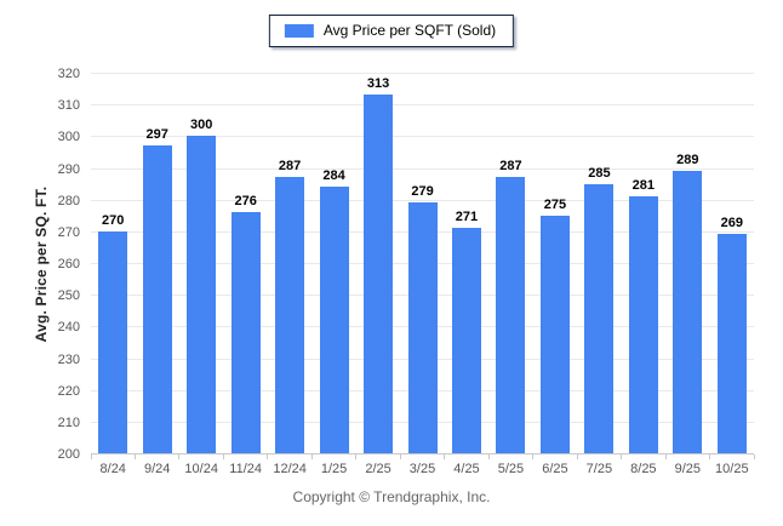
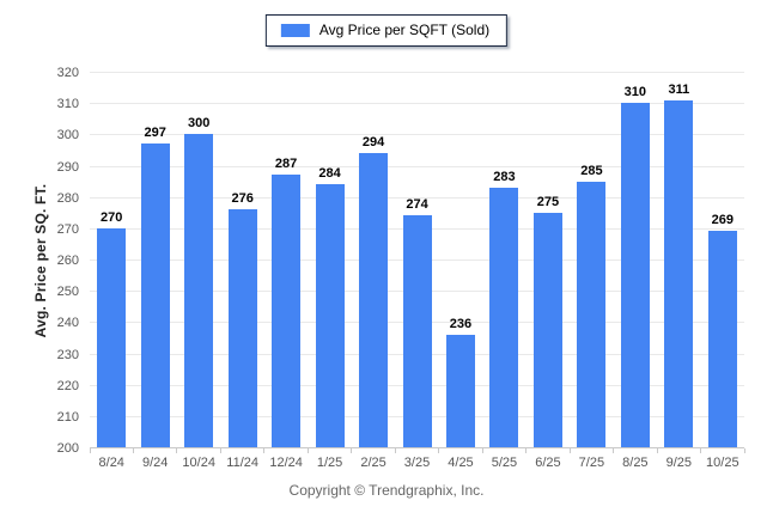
2/25: 313 -> 294
3/25: 279 -> 274
4/25: 271 -> 236
5/25: 287 -> 283
8/25: 281 -> 310
9/25: 289 -> 311
